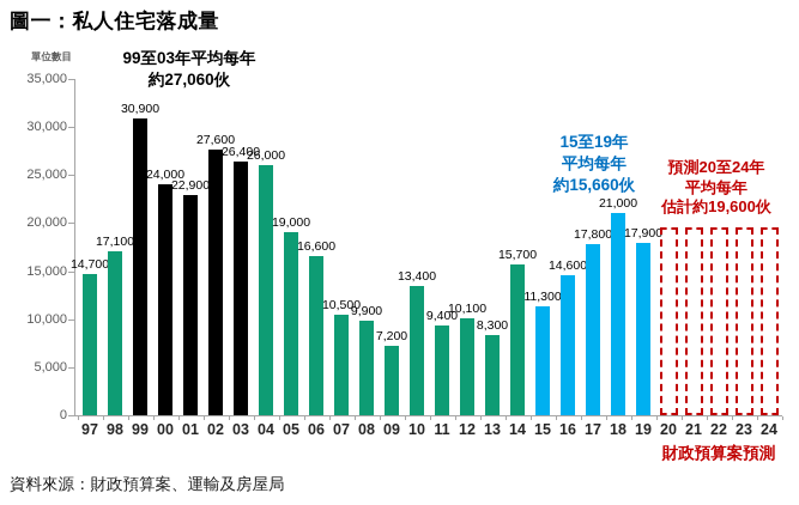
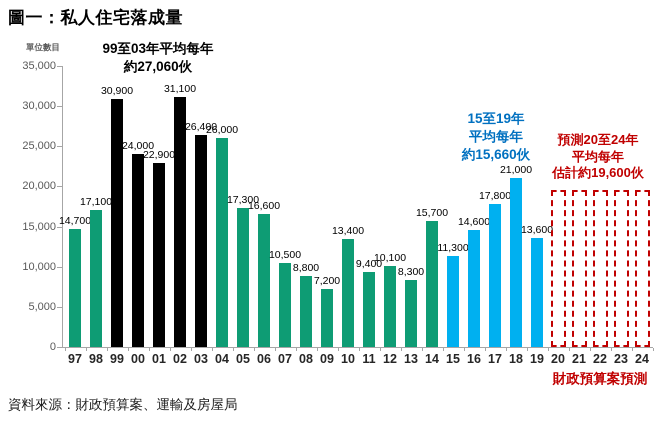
02: 27,600 -> 31,100
05: 19,000 -> 17,300
08: 9,900 -> 8,800
19: 17,900 -> 13,600
